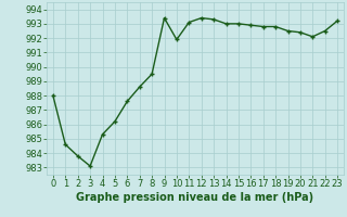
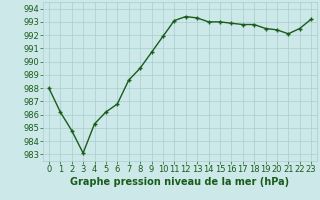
1: 984.6 -> 986.2
2: 983.8 -> 984.8
6: 987.6 -> 986.8
9: 993.4 -> 990.7
